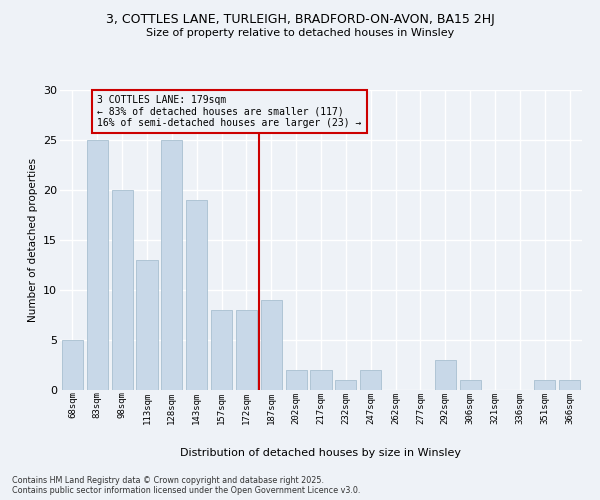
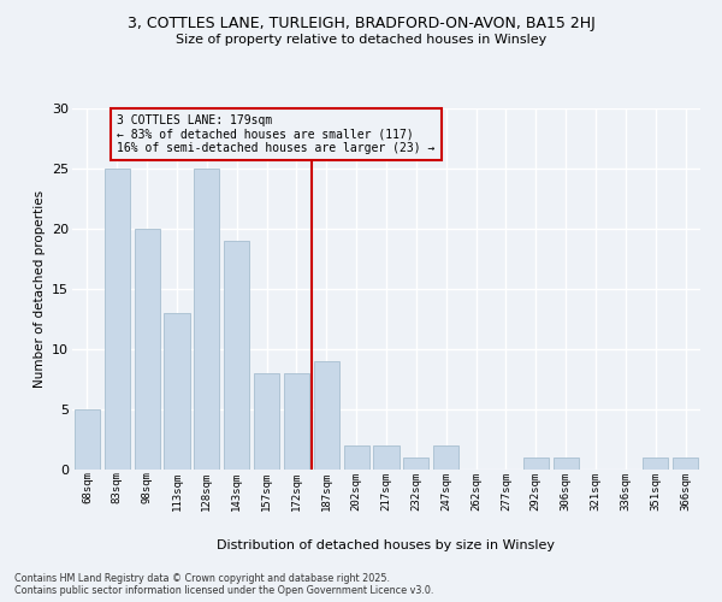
292sqm: 3 -> 1
